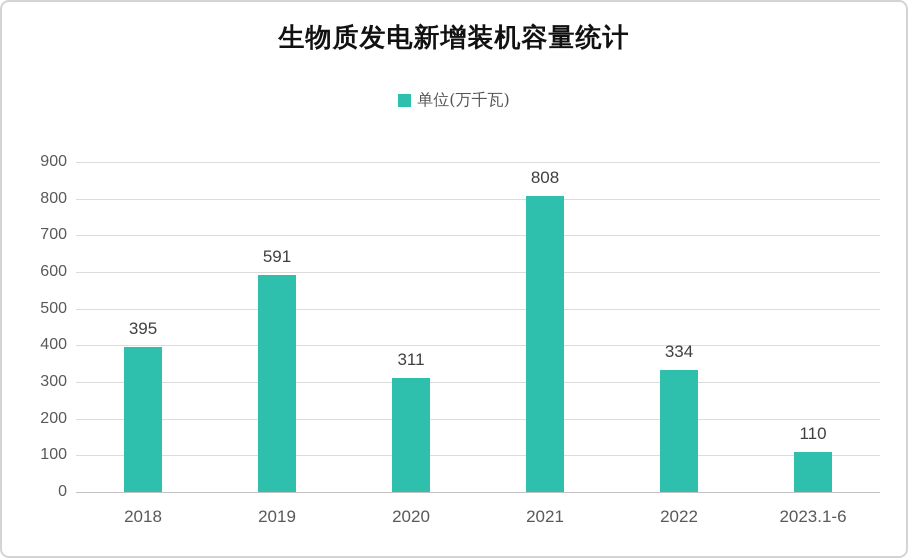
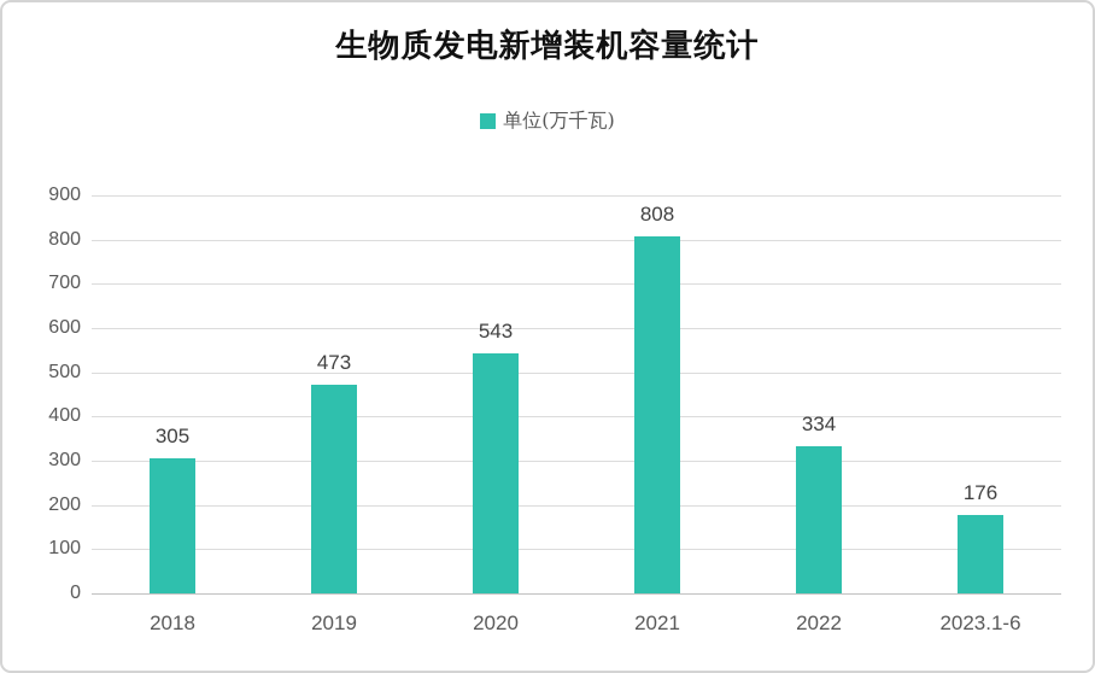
2018: 395 -> 305
2019: 591 -> 473
2020: 311 -> 543
2023.1-6: 110 -> 176
